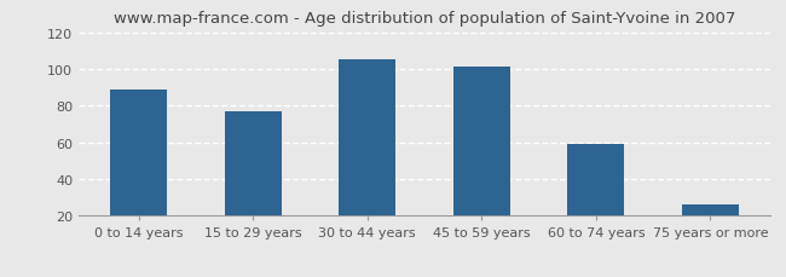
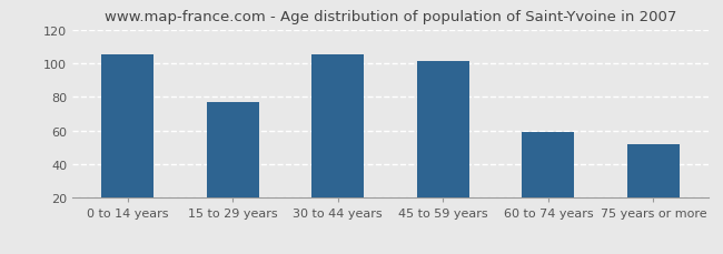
0 to 14 years: 89 -> 105
75 years or more: 26 -> 52
